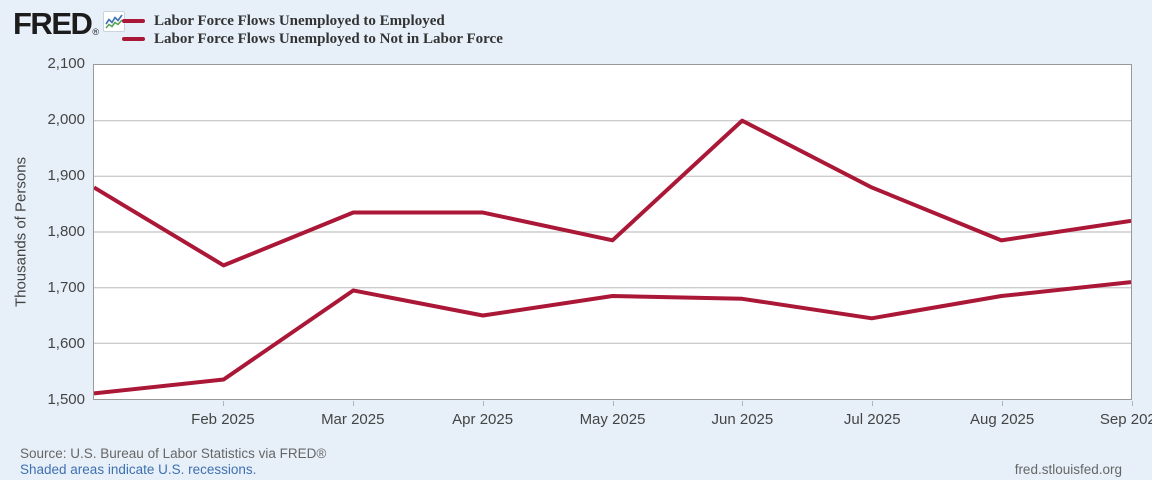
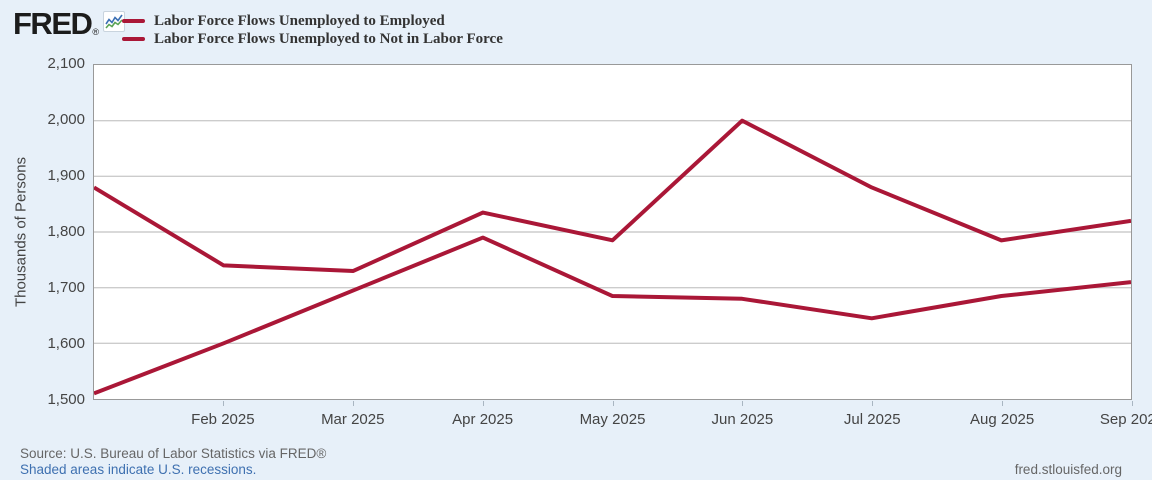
Labor Force Flows Unemployed to Not in Labor Force/Feb 2025: 1540 -> 1600
Labor Force Flows Unemployed to Employed/Mar 2025: 1840 -> 1730
Labor Force Flows Unemployed to Not in Labor Force/Apr 2025: 1650 -> 1790
